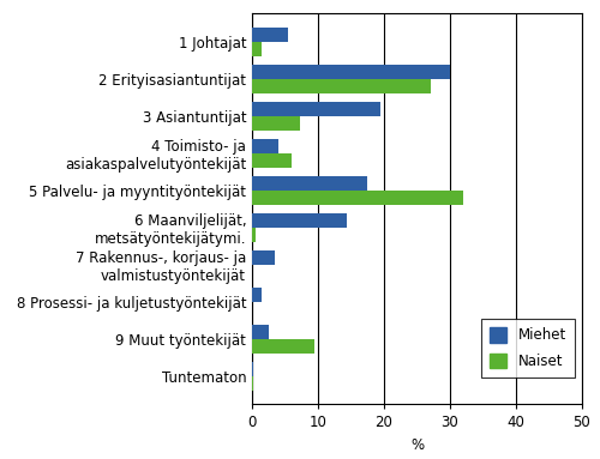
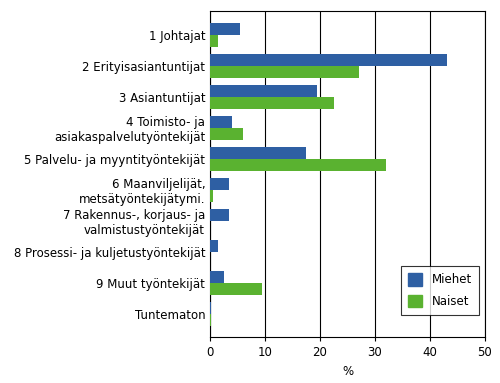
Miehet/2 Erityisasiantuntijat: 30.0 -> 43.0
Naiset/3 Asiantuntijat: 7.2 -> 22.5
Miehet/6 Maanviljelijät, metsätyöntekijätymi.: 14.4 -> 3.5
